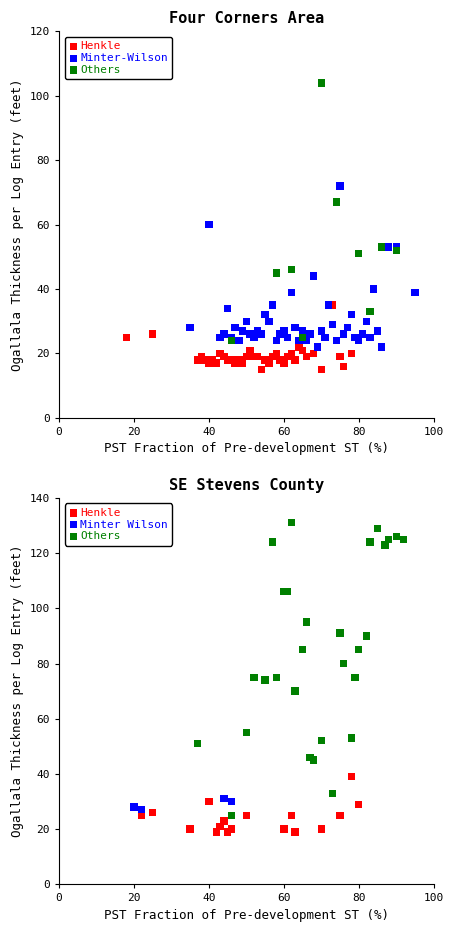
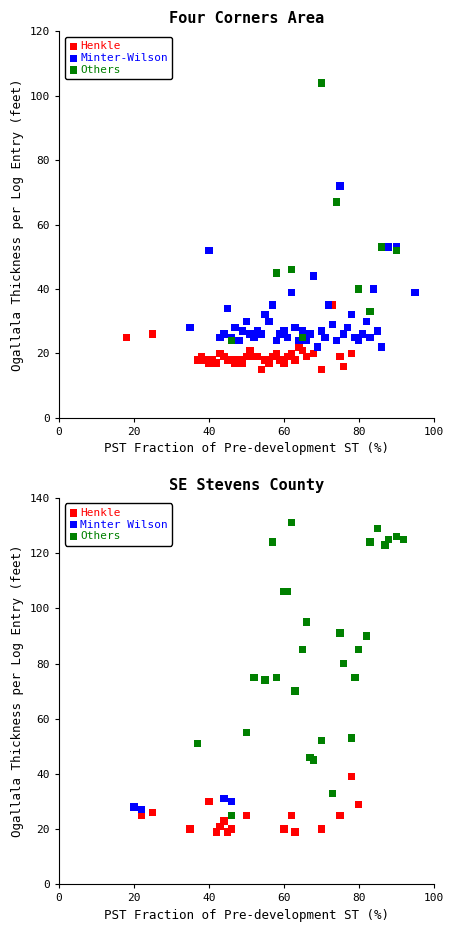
Four Corners Area/Minter-Wilson/40: 60 -> 52
Four Corners Area/Others/80: 51 -> 40
